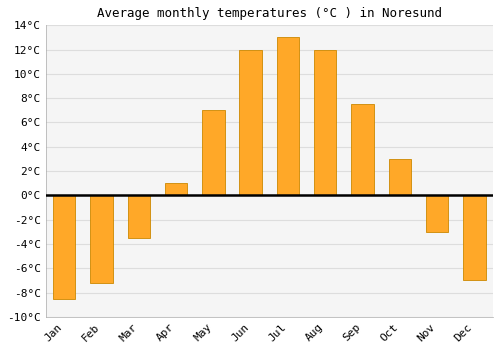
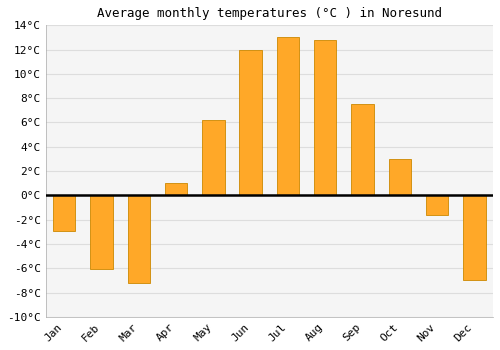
Jan: -8.5°C -> -2.9°C
Feb: -7.2°C -> -6.1°C
Mar: -3.5°C -> -7.2°C
May: 7.0°C -> 6.2°C
Aug: 12.0°C -> 12.8°C
Nov: -3.0°C -> -1.6°C
